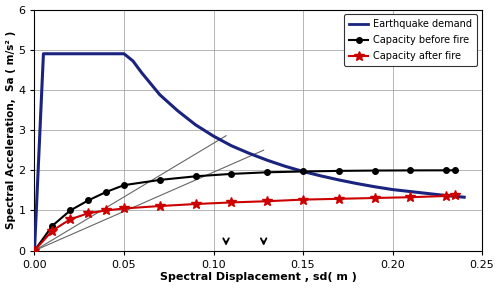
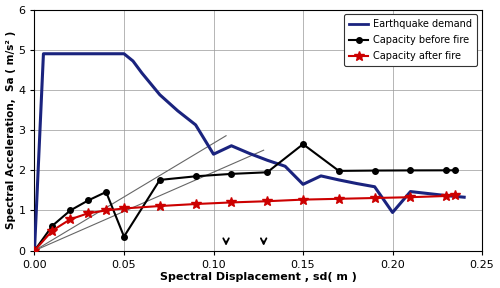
Capacity before fire/0.05: 1.63 -> 0.35
Earthquake demand/0.10: 2.85 -> 2.40
Earthquake demand/0.15: 1.97 -> 1.65
Capacity before fire/0.15: 1.97 -> 2.65
Earthquake demand/0.20: 1.52 -> 0.95
